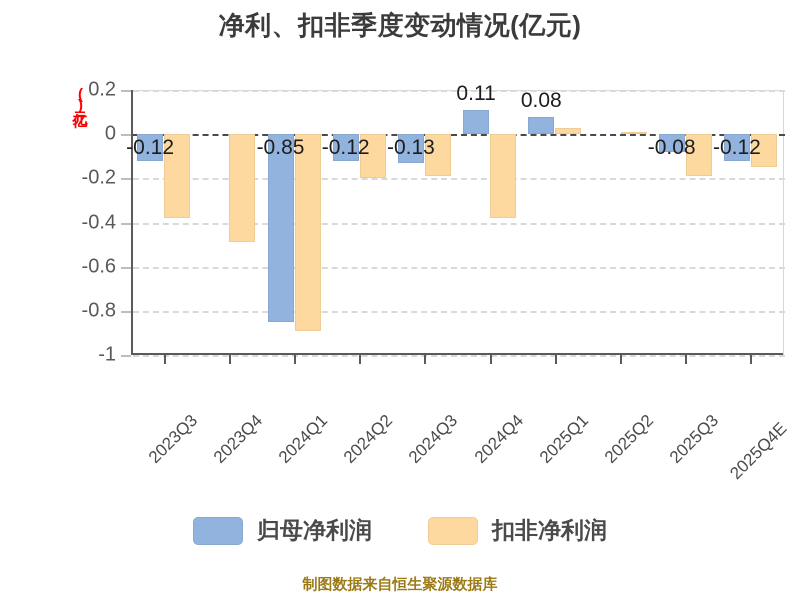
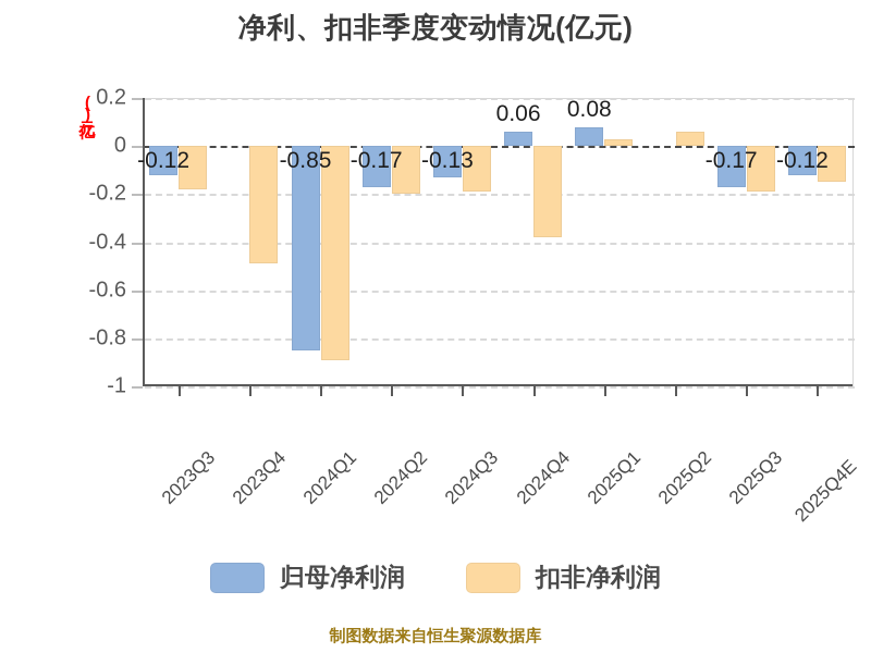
扣非净利润/2023Q3: -0.38 -> -0.18
归母净利润/2024Q2: -0.12 -> -0.17
归母净利润/2024Q4: 0.11 -> 0.06
扣非净利润/2025Q2: 0.01 -> 0.06
归母净利润/2025Q3: -0.08 -> -0.17
